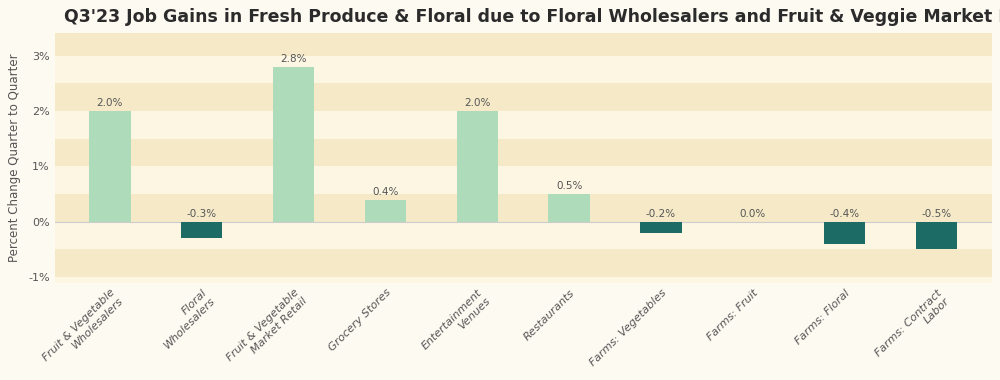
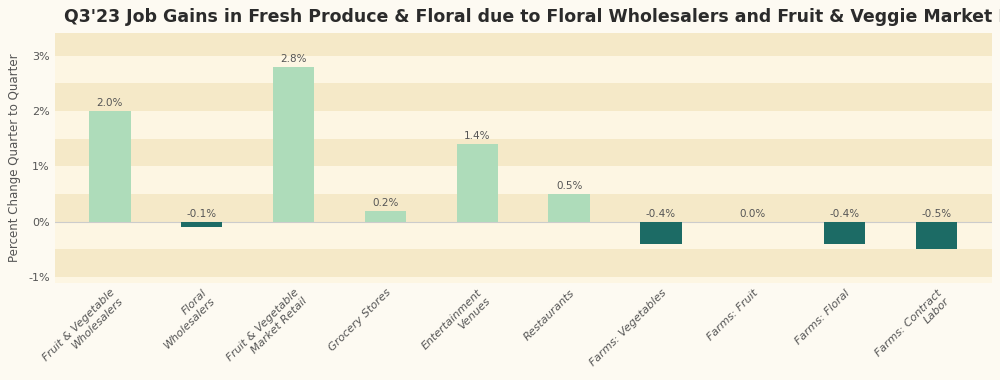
Floral Wholesalers: -0.3% -> -0.1%
Grocery Stores: 0.4% -> 0.2%
Entertainment Venues: 2.0% -> 1.4%
Farms: Vegetables: -0.2% -> -0.4%
